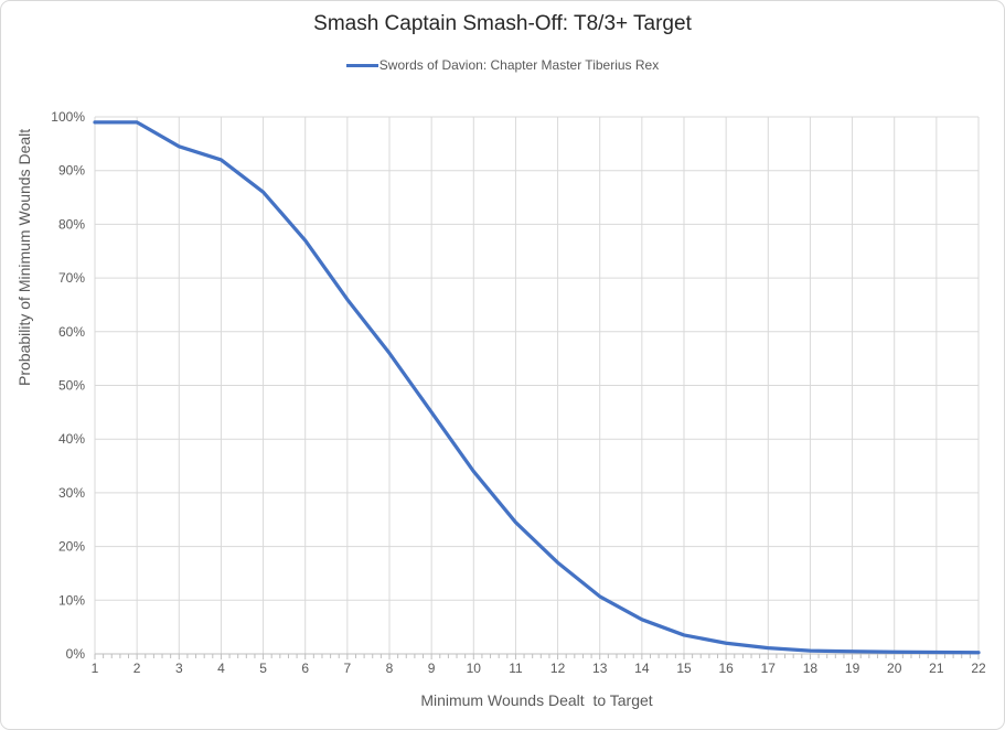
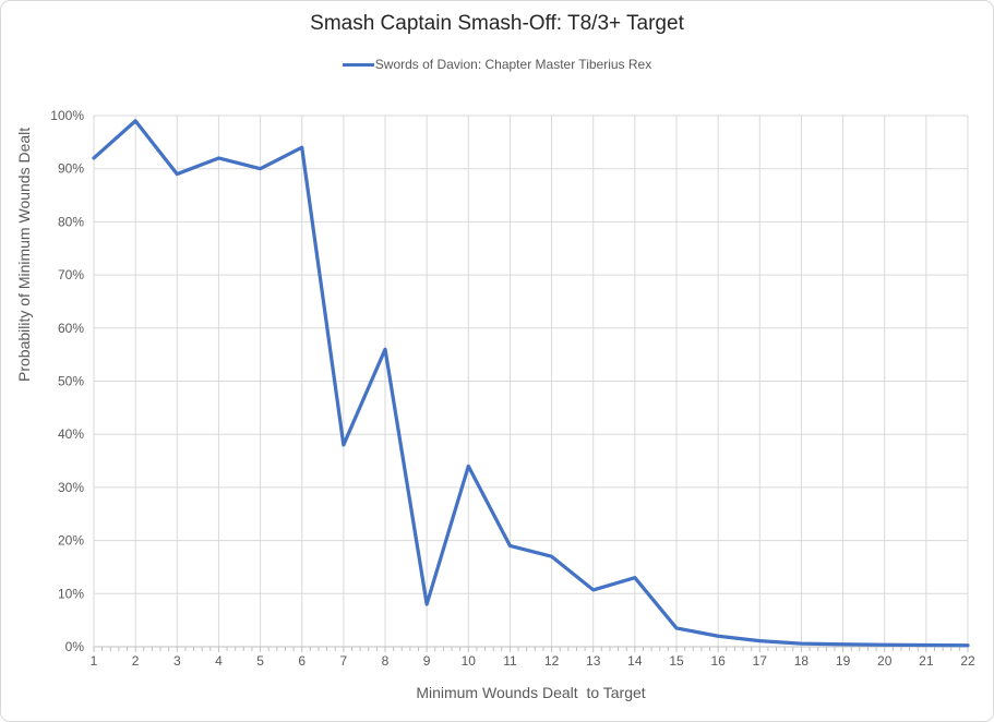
1: 99% -> 92%
3: 94% -> 89%
5: 86% -> 90%
6: 77% -> 94%
7: 66% -> 38%
9: 45% -> 8%
11: 24% -> 19%
14: 6% -> 13%
